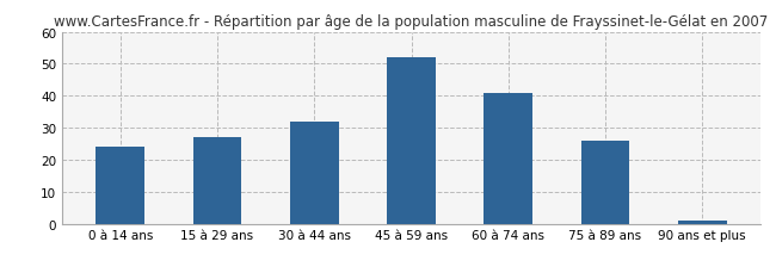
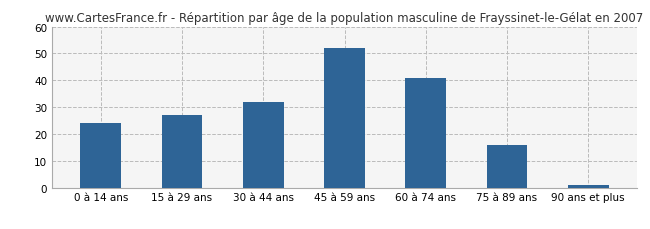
75 à 89 ans: 26 -> 16
